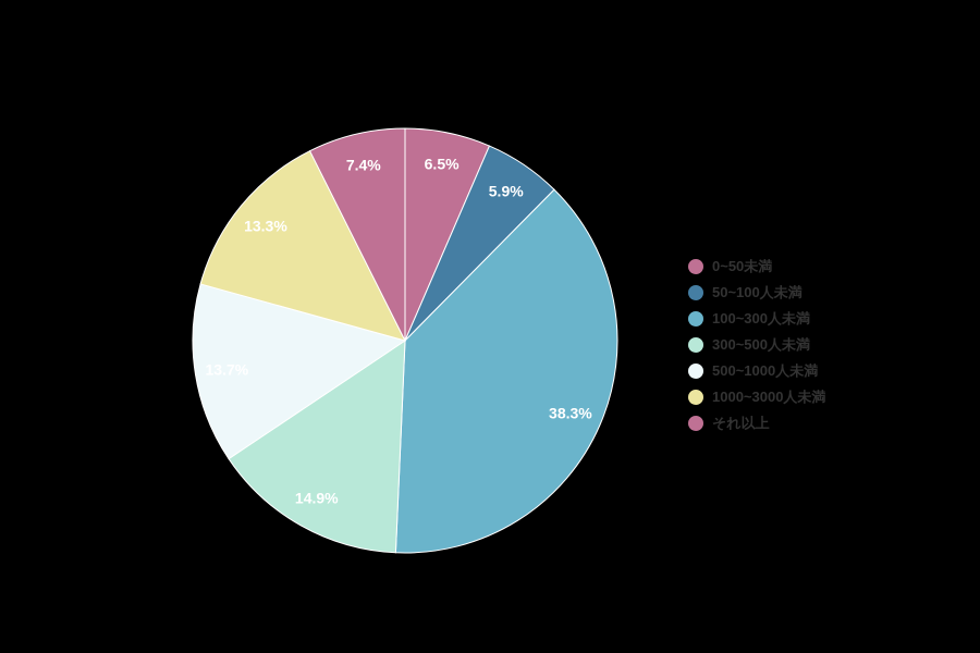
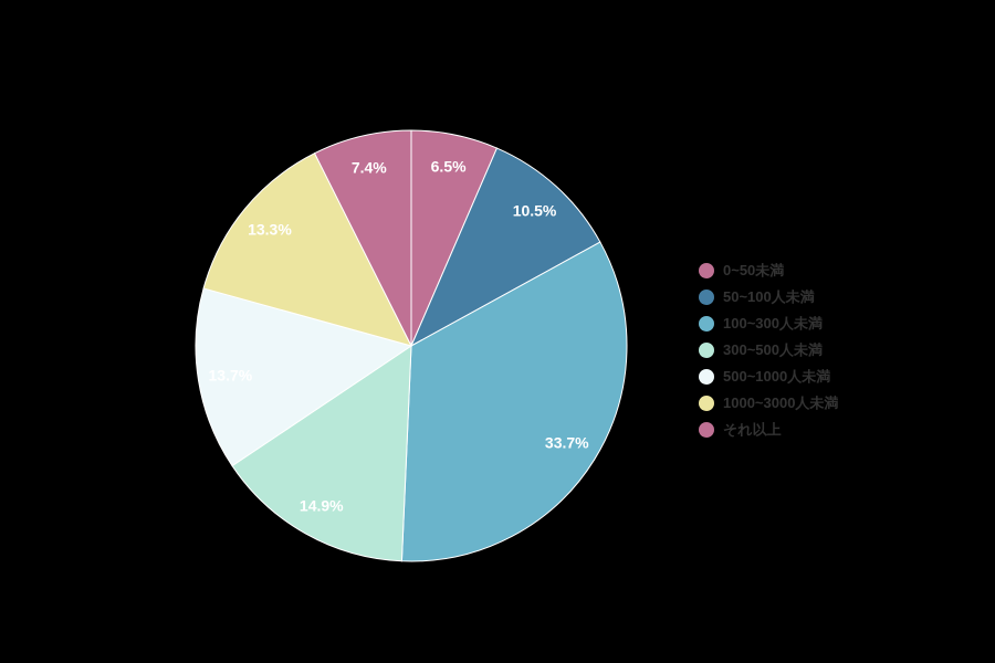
50~100人未満: 5.9% -> 10.5%
100~300人未満: 38.3% -> 33.7%
